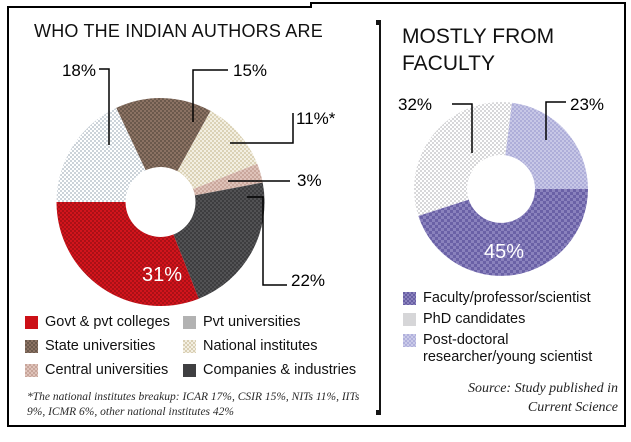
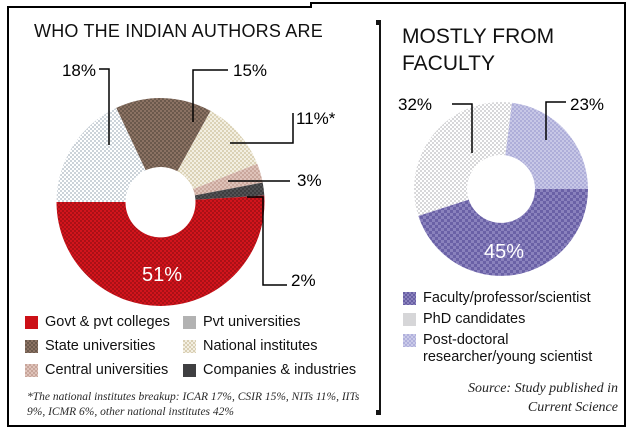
WHO THE INDIAN AUTHORS ARE/Companies & industries: 22% -> 2%
WHO THE INDIAN AUTHORS ARE/Govt & pvt colleges: 31% -> 51%
